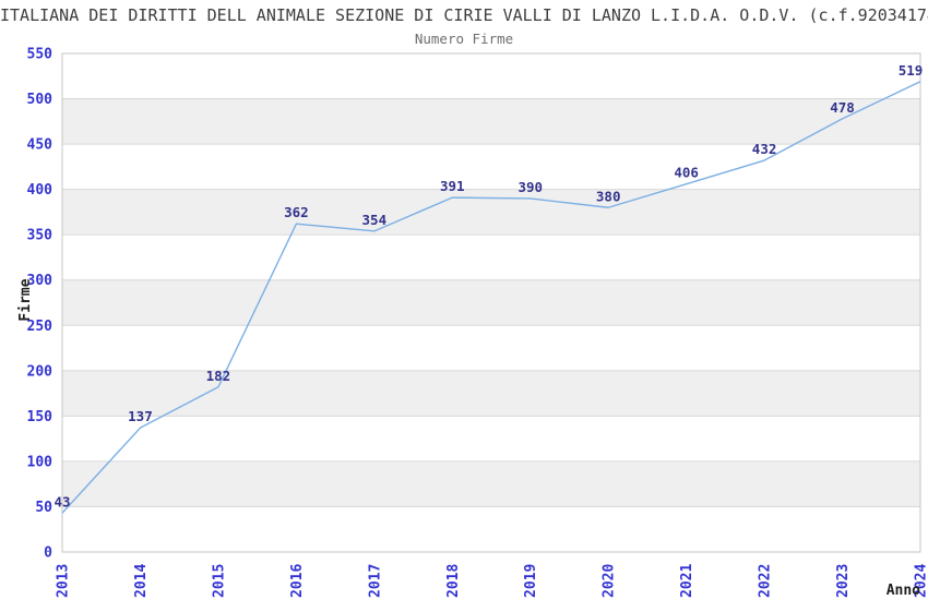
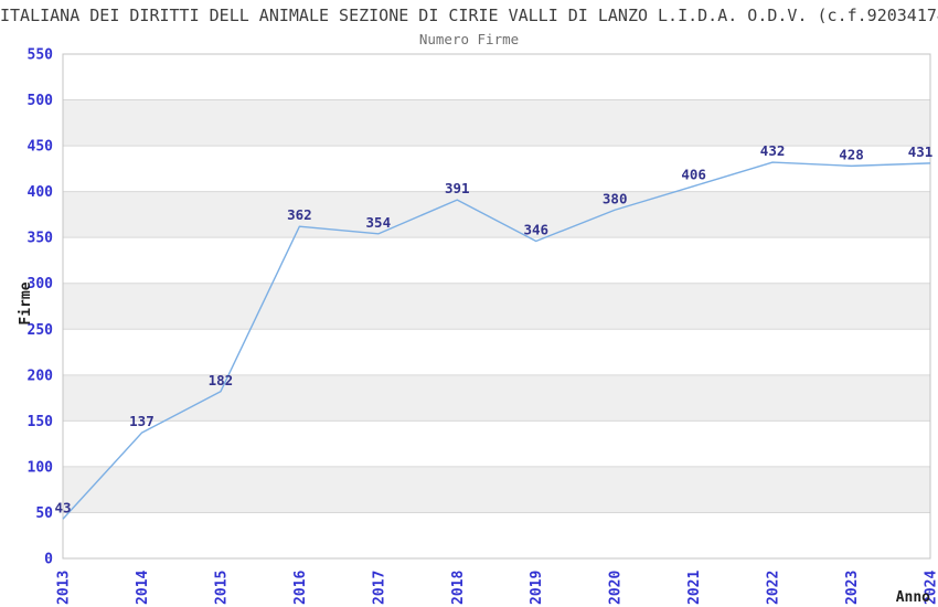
2019: 390 -> 346
2023: 478 -> 428
2024: 519 -> 431
